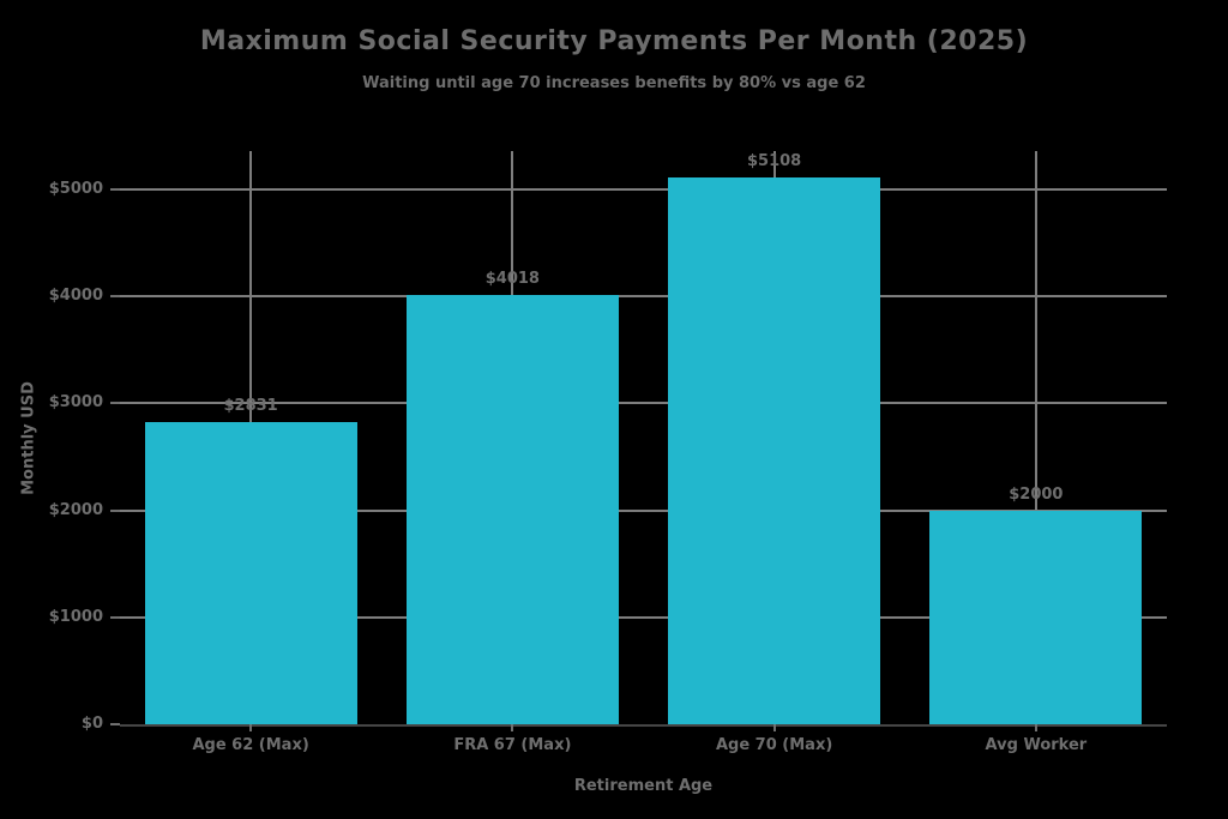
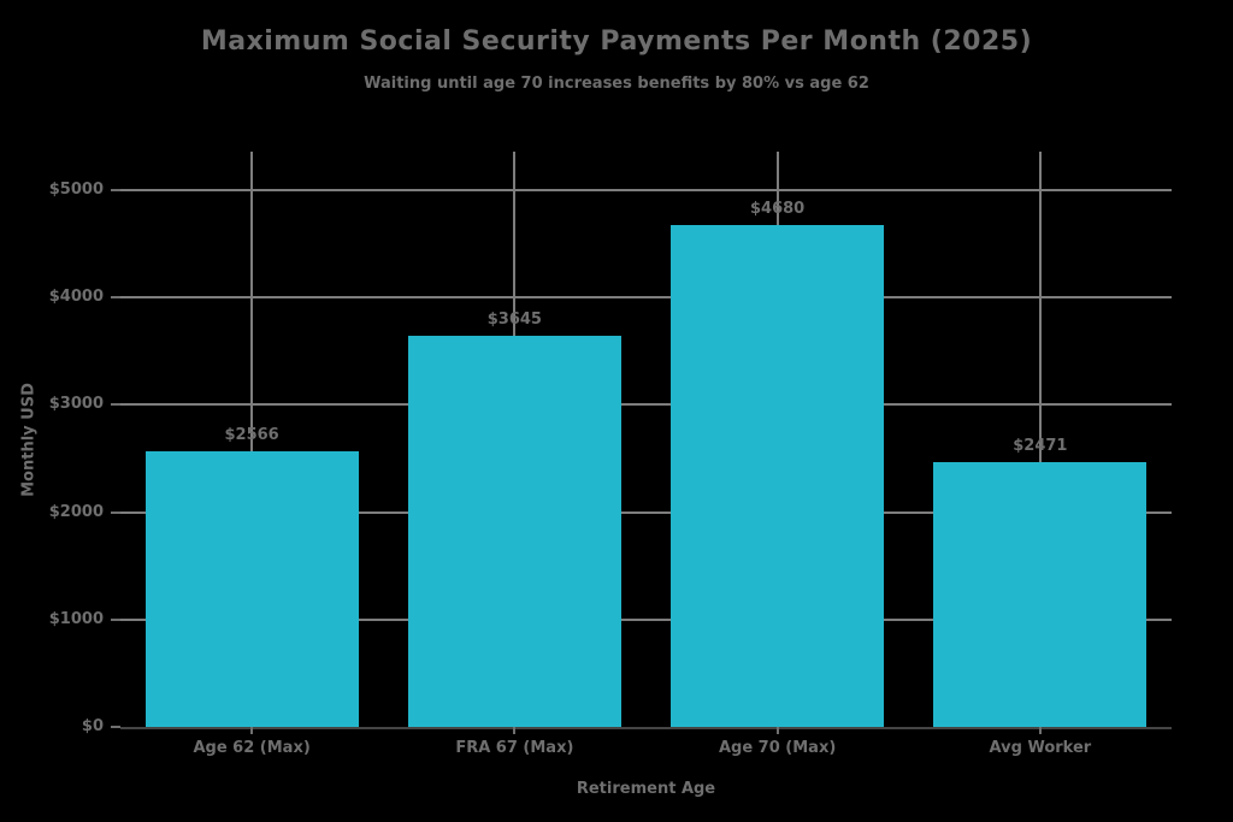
Age 62 (Max): $2831 -> $2566
FRA 67 (Max): $4018 -> $3645
Age 70 (Max): $5108 -> $4680
Avg Worker: $2000 -> $2471
